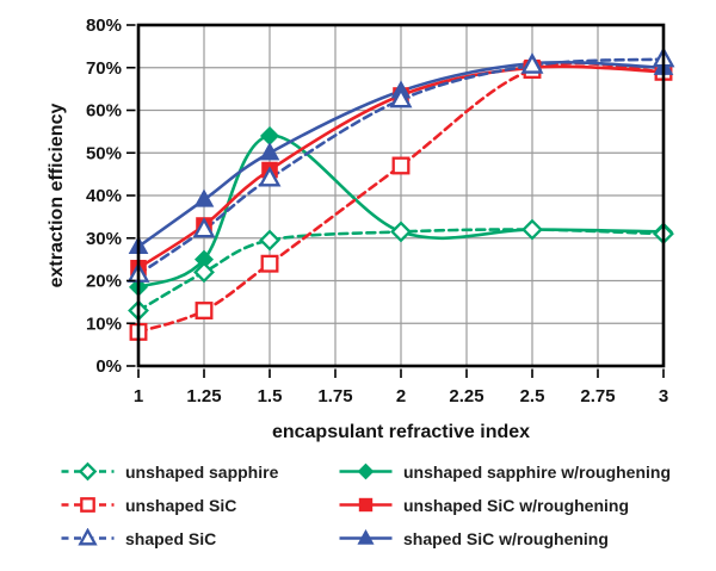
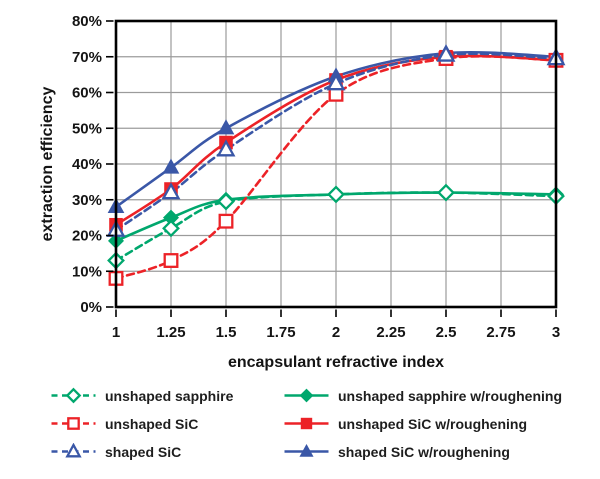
unshaped sapphire w/roughening/1.5: 54% -> 30%
unshaped SiC/2: 47% -> 60%
shaped SiC/3: 72% -> 70%
